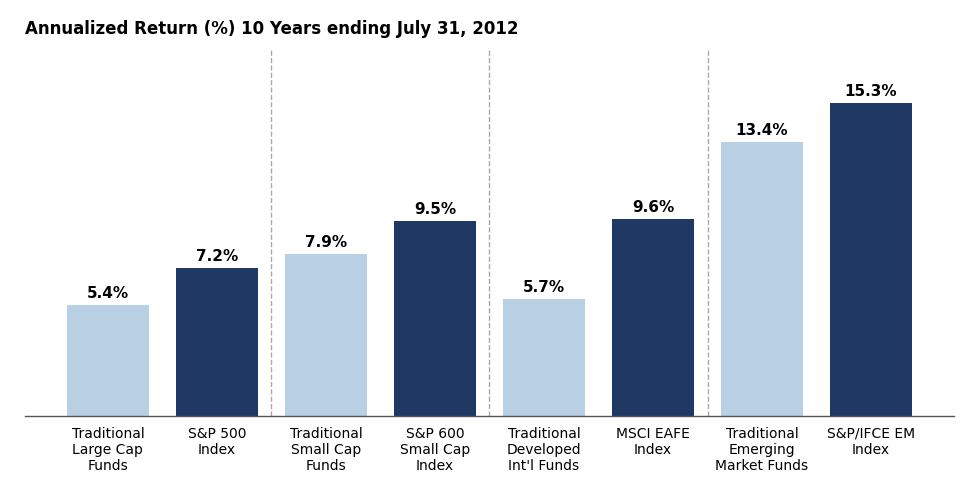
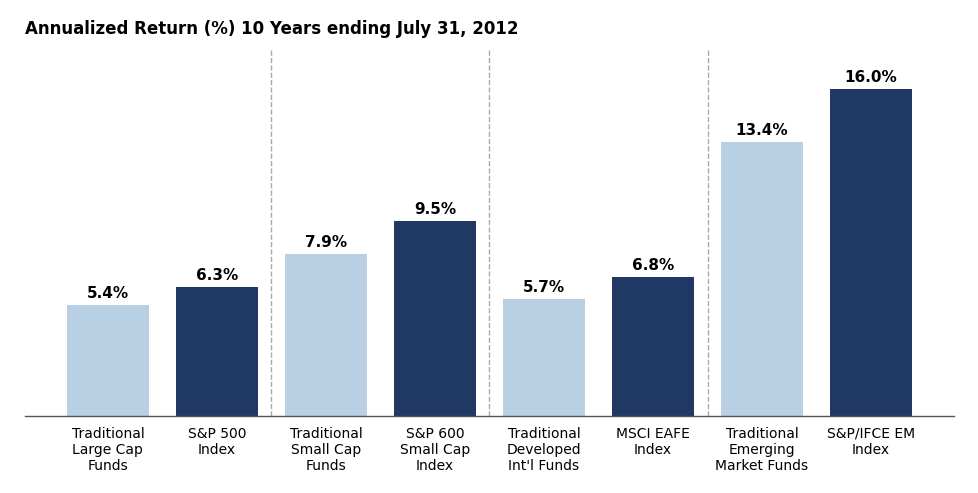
S&P 500 Index: 7.2% -> 6.3%
MSCI EAFE Index: 9.6% -> 6.8%
S&P/IFCE EM Index: 15.3% -> 16.0%
